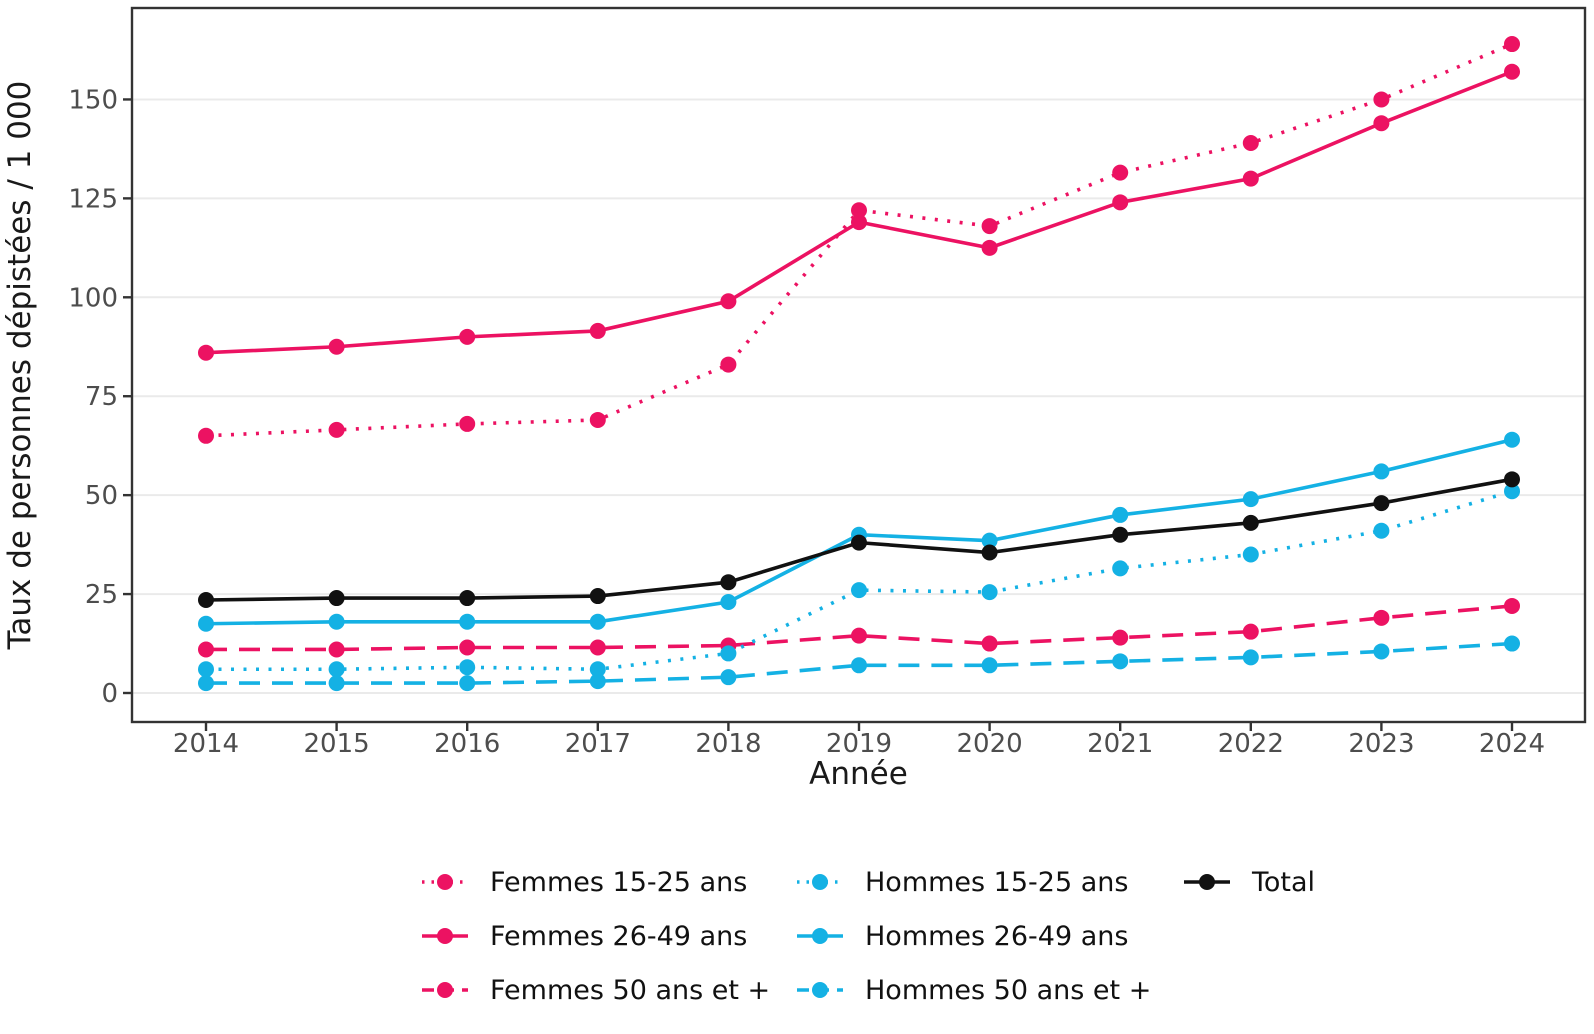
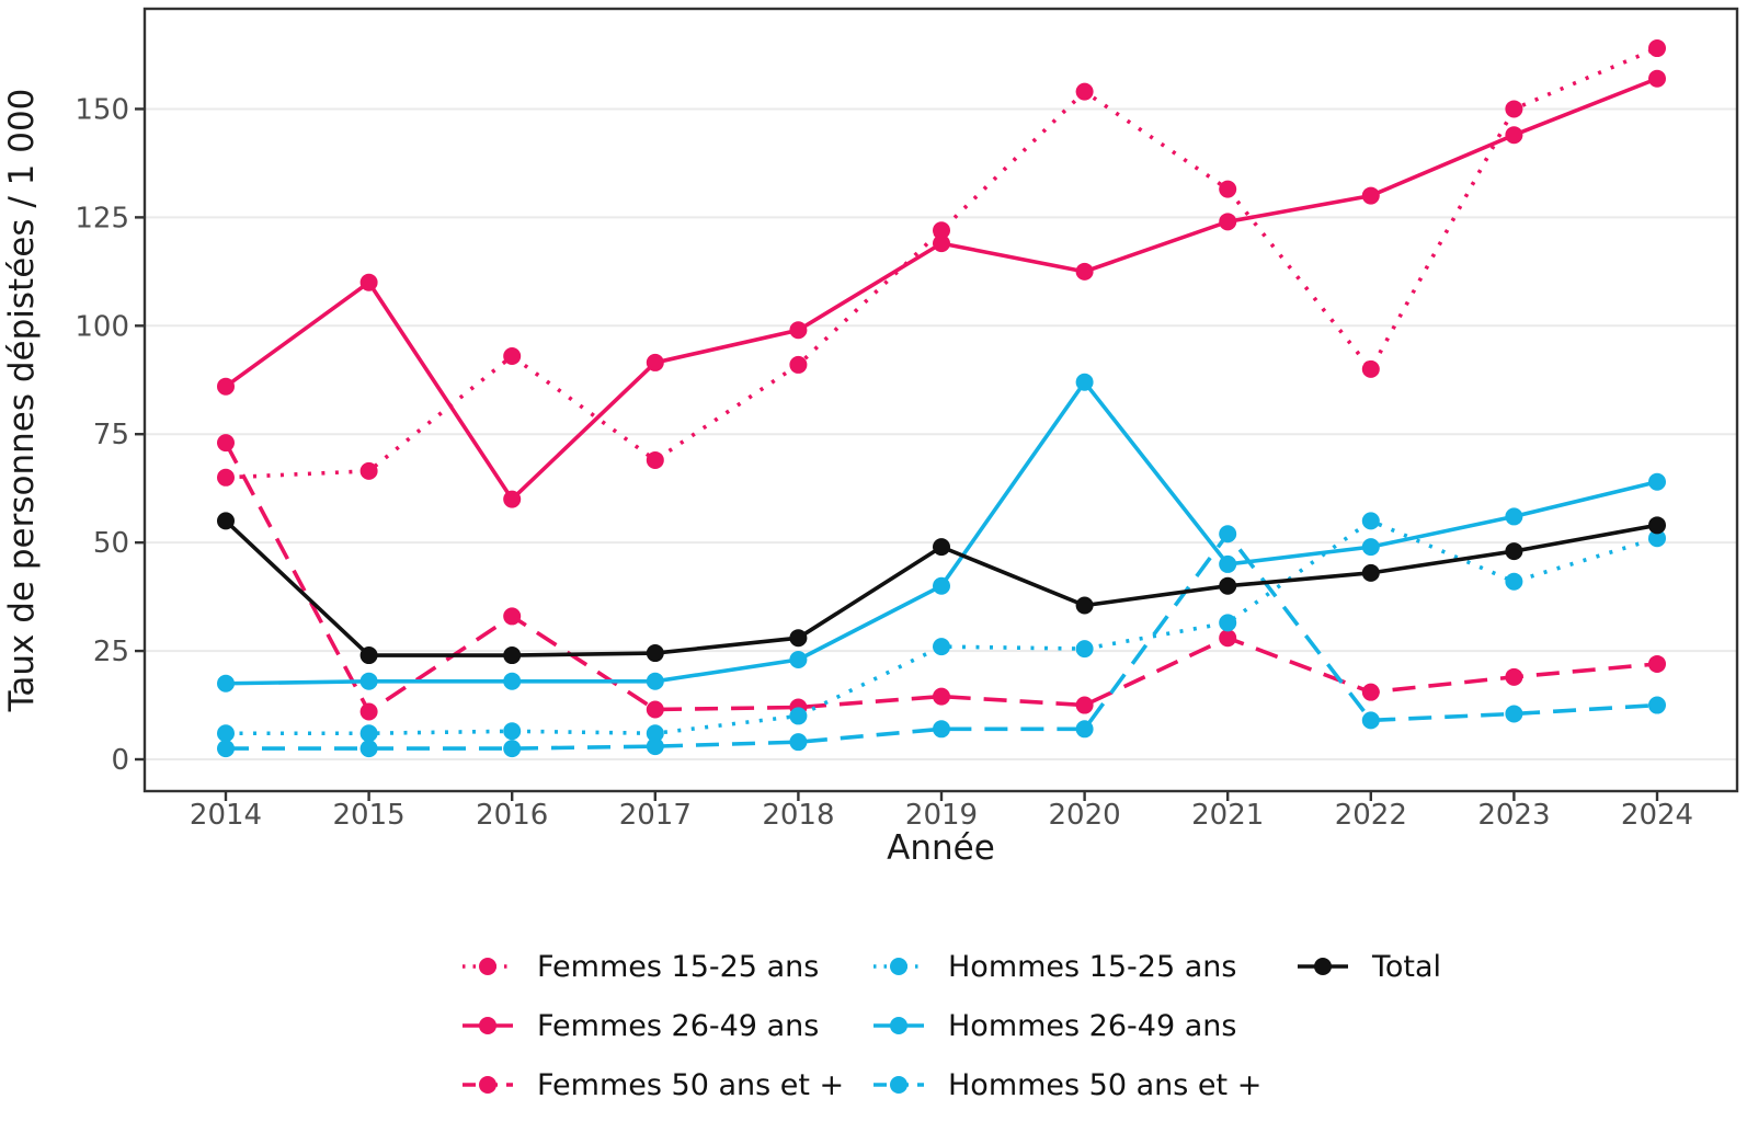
Femmes 50 ans et +/2014: 11 -> 73
Total/2014: 24 -> 55
Femmes 26-49 ans/2015: 88 -> 110
Femmes 15-25 ans/2016: 68 -> 93
Femmes 26-49 ans/2016: 90 -> 60
Femmes 50 ans et +/2016: 12 -> 33
Femmes 15-25 ans/2018: 83 -> 91
Total/2019: 38 -> 49
Femmes 15-25 ans/2020: 118 -> 154
Hommes 26-49 ans/2020: 38 -> 87
Femmes 50 ans et +/2021: 14 -> 28
Hommes 50 ans et +/2021: 8 -> 52
Femmes 15-25 ans/2022: 139 -> 90
Hommes 15-25 ans/2022: 35 -> 55
